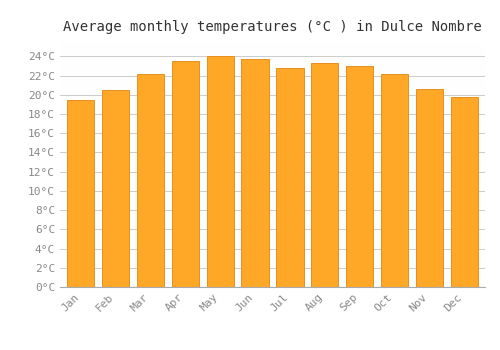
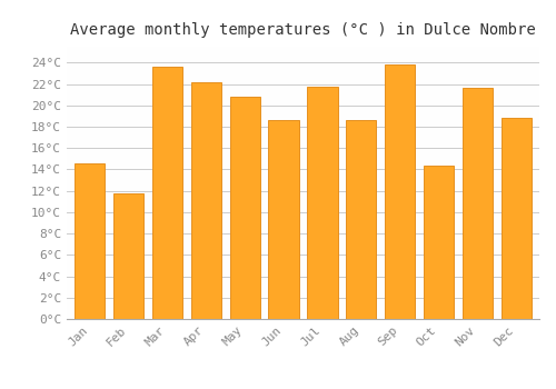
Jan: 19.5°C -> 14.6°C
Feb: 20.5°C -> 11.8°C
Mar: 22.2°C -> 23.6°C
Apr: 23.5°C -> 22.2°C
May: 24.0°C -> 20.8°C
Jun: 23.7°C -> 18.6°C
Jul: 22.8°C -> 21.8°C
Aug: 23.3°C -> 18.6°C
Sep: 23.0°C -> 23.8°C
Oct: 22.2°C -> 14.4°C
Nov: 20.6°C -> 21.6°C
Dec: 19.8°C -> 18.8°C
